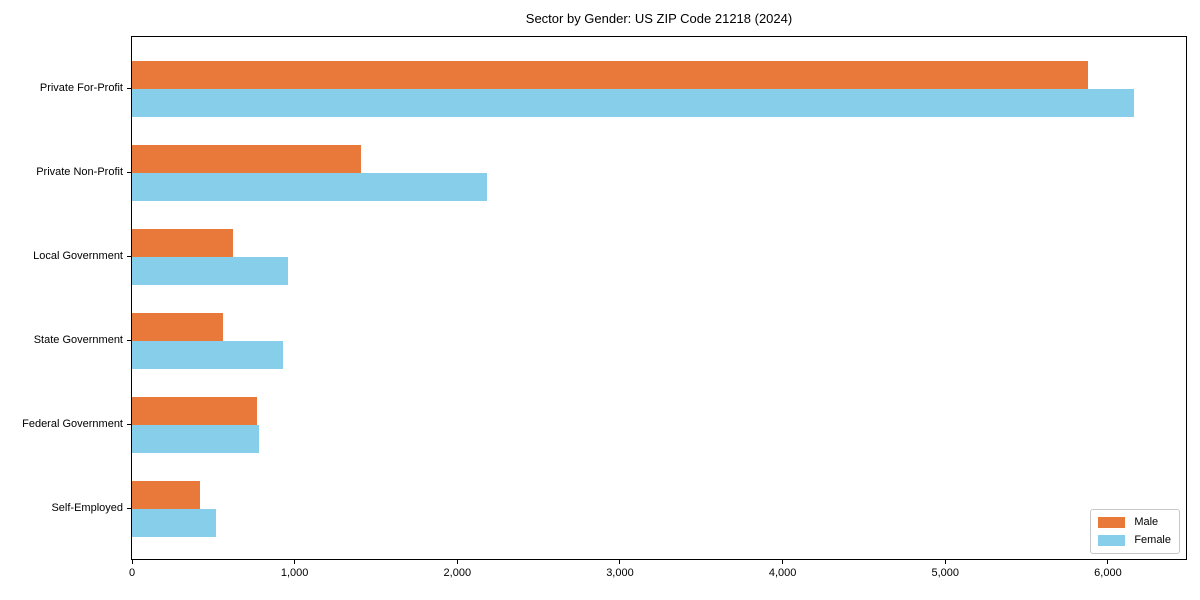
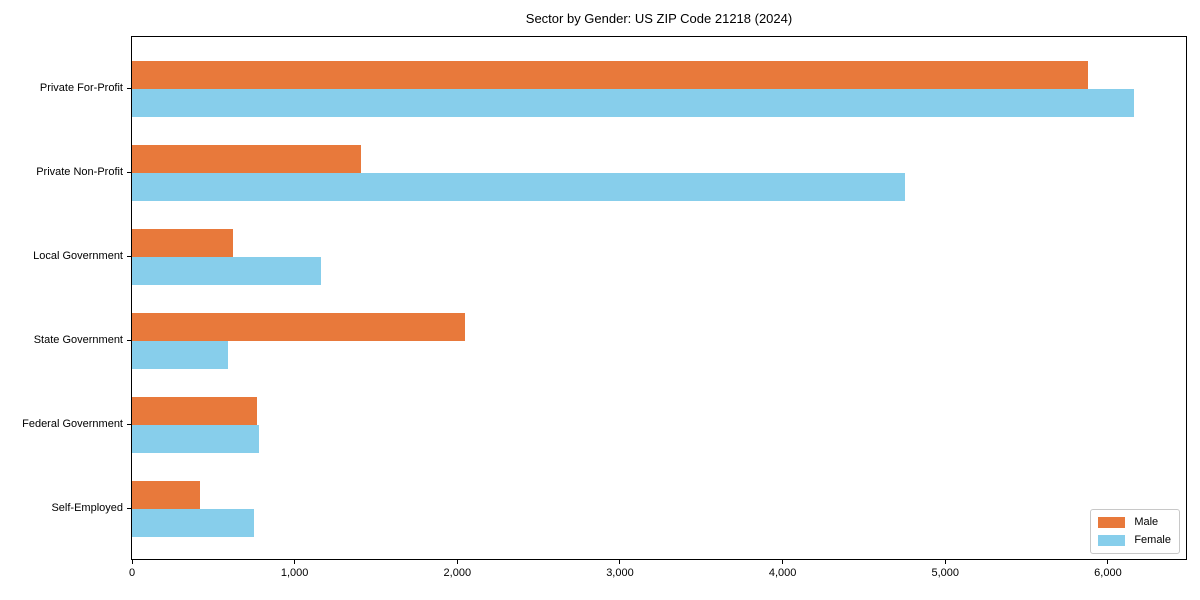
Female/Private Non-Profit: 2180 -> 4750
Female/Local Government: 960 -> 1160
Male/State Government: 560 -> 2050
Female/State Government: 930 -> 590
Female/Self-Employed: 520 -> 750
